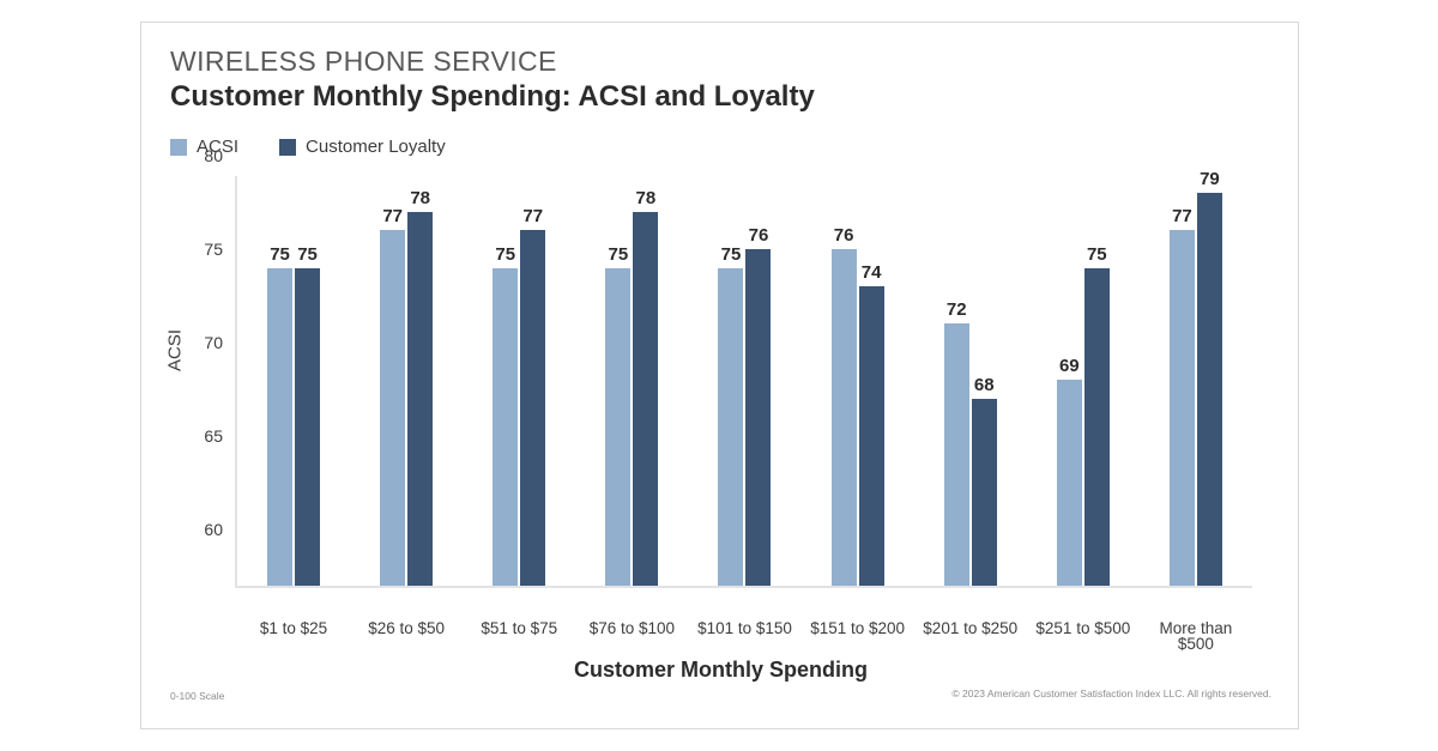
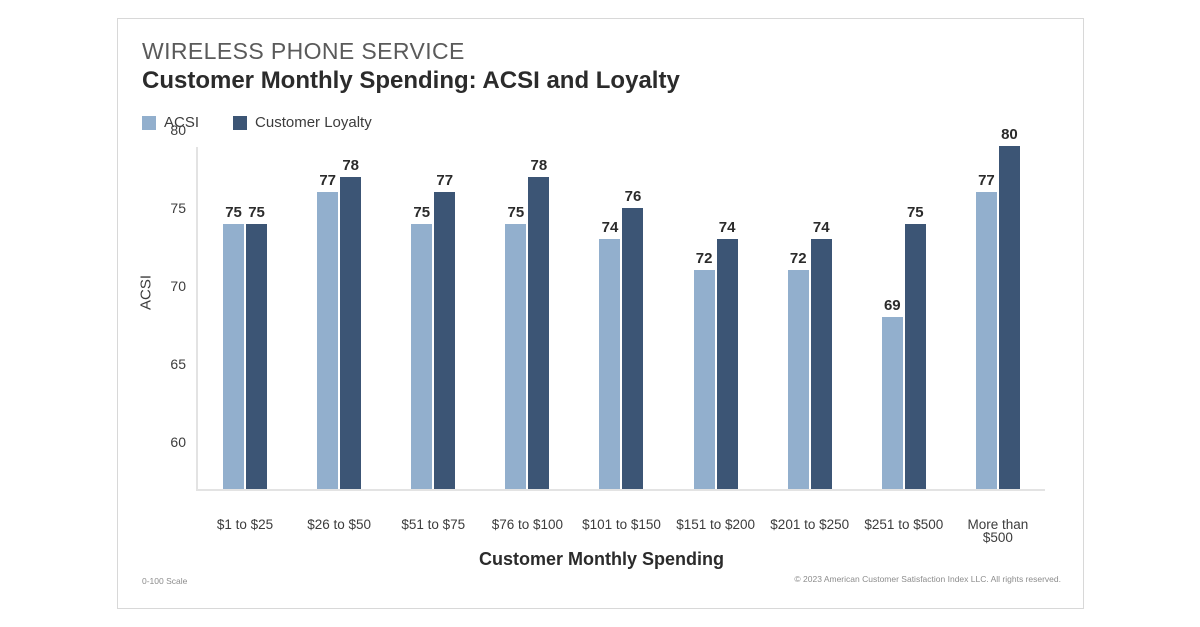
ACSI/$101 to $150: 75 -> 74
ACSI/$151 to $200: 76 -> 72
Customer Loyalty/$201 to $250: 68 -> 74
Customer Loyalty/More than $500: 79 -> 80
